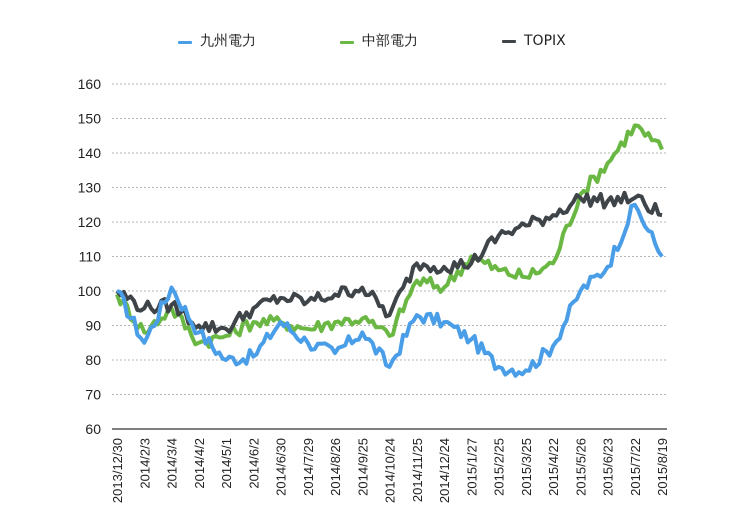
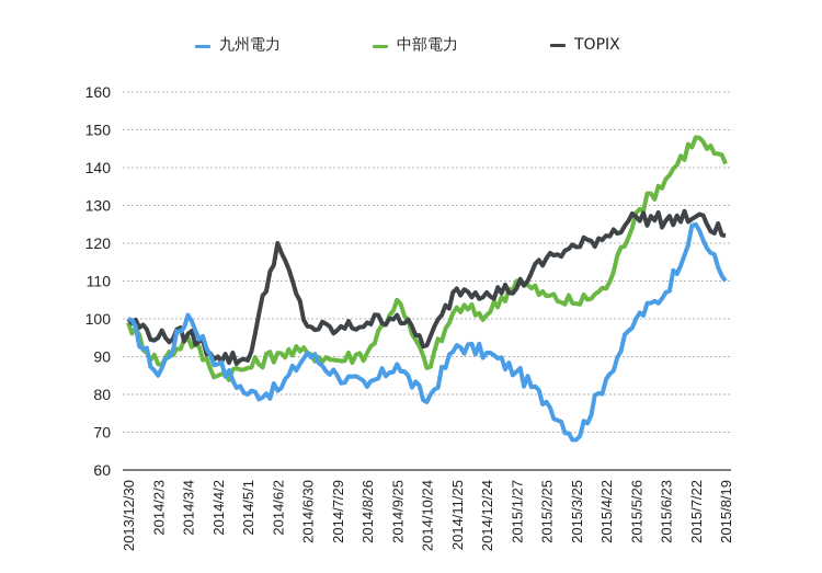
TOPIX/2014/6/2: 95 -> 120
中部電力/2014/9/25: 92 -> 105
九州電力/2015/3/25: 77 -> 68
